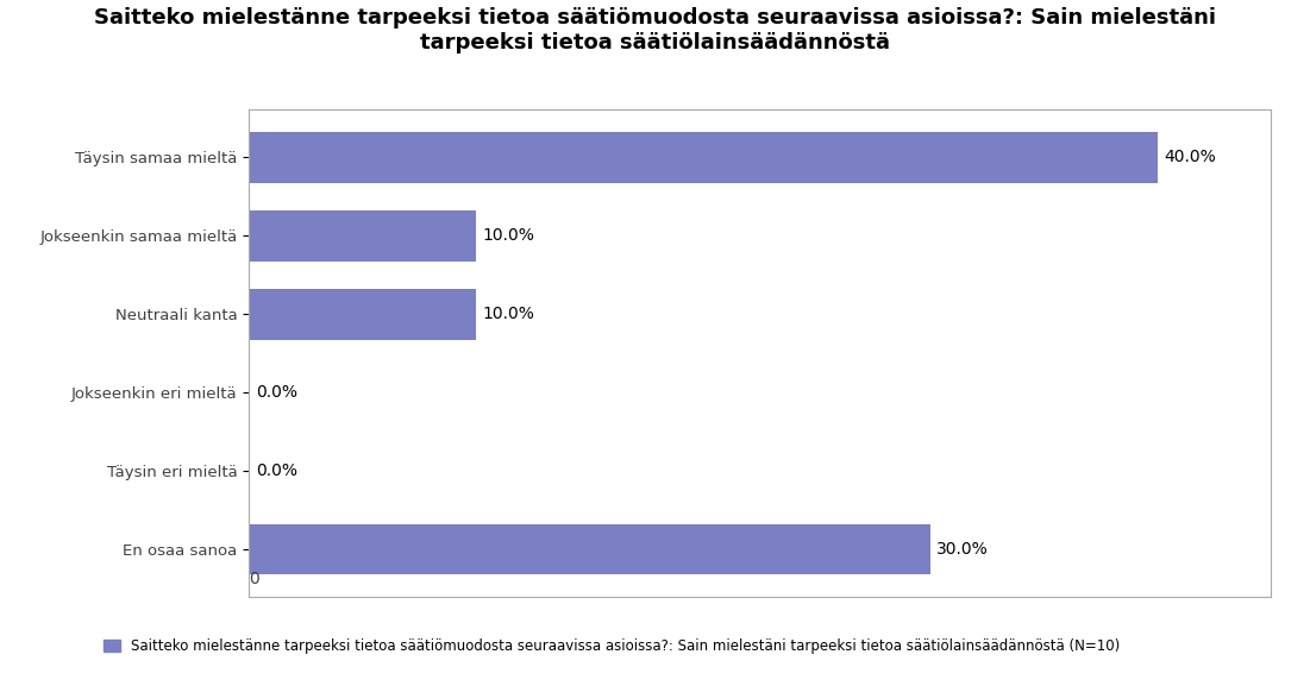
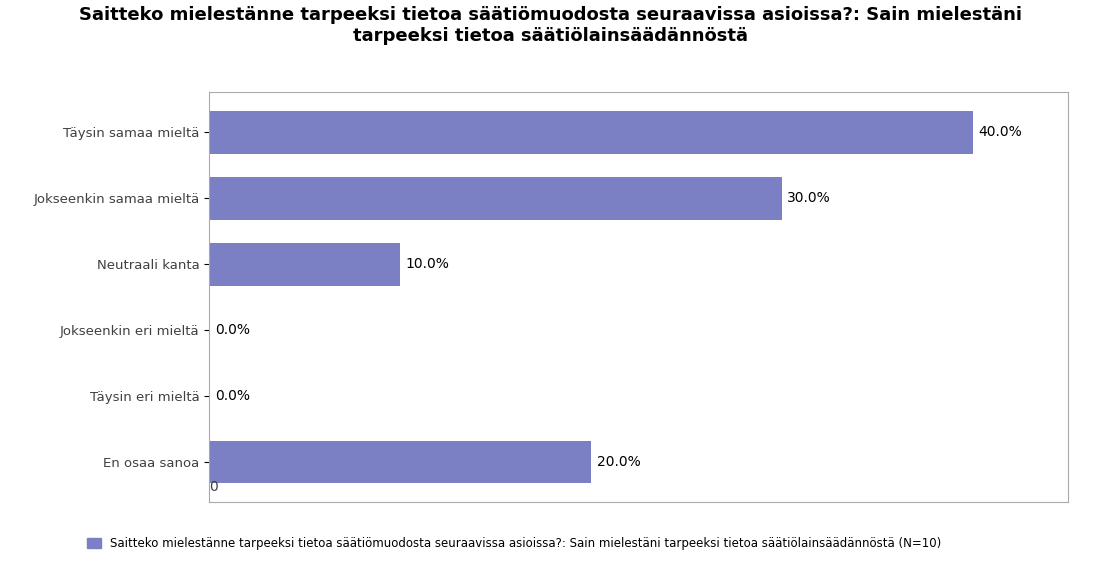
Jokseenkin samaa mieltä: 10.0% -> 30.0%
En osaa sanoa: 30.0% -> 20.0%
